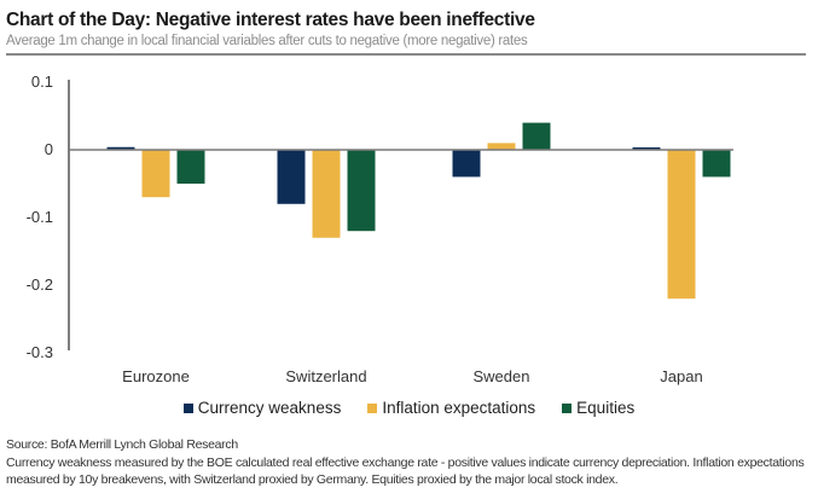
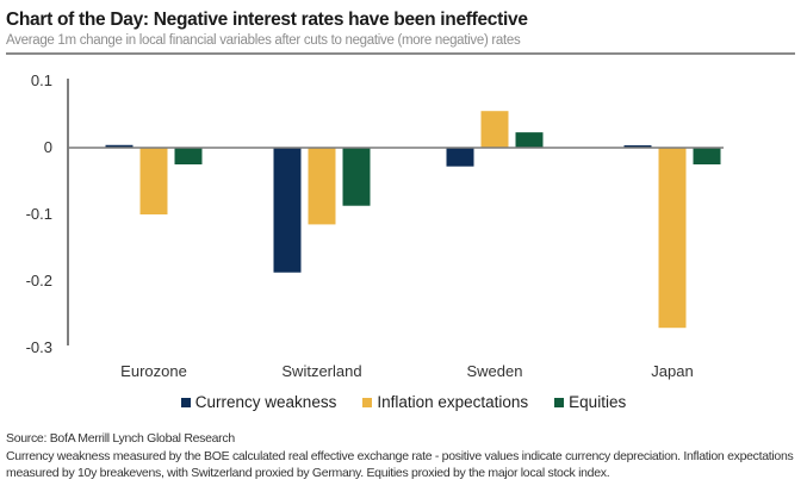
Inflation expectations/Eurozone: -0.07 -> -0.10
Equities/Eurozone: -0.05 -> -0.03
Currency weakness/Switzerland: -0.08 -> -0.19
Inflation expectations/Switzerland: -0.13 -> -0.12
Equities/Switzerland: -0.12 -> -0.09
Currency weakness/Sweden: -0.04 -> -0.03
Inflation expectations/Sweden: 0.01 -> 0.06
Equities/Sweden: 0.04 -> 0.02
Inflation expectations/Japan: -0.22 -> -0.27
Equities/Japan: -0.04 -> -0.03
